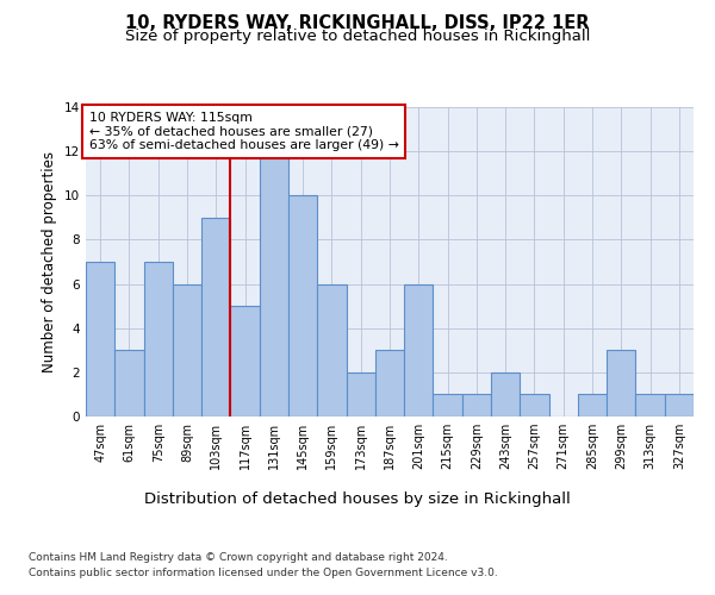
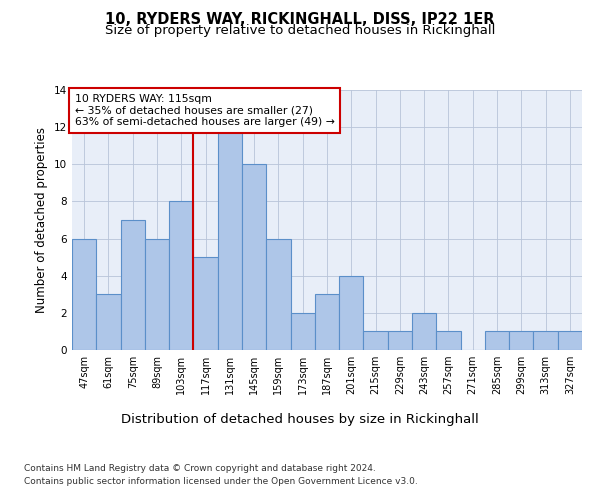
47sqm: 7 -> 6
103sqm: 9 -> 8
201sqm: 6 -> 4
299sqm: 3 -> 1
